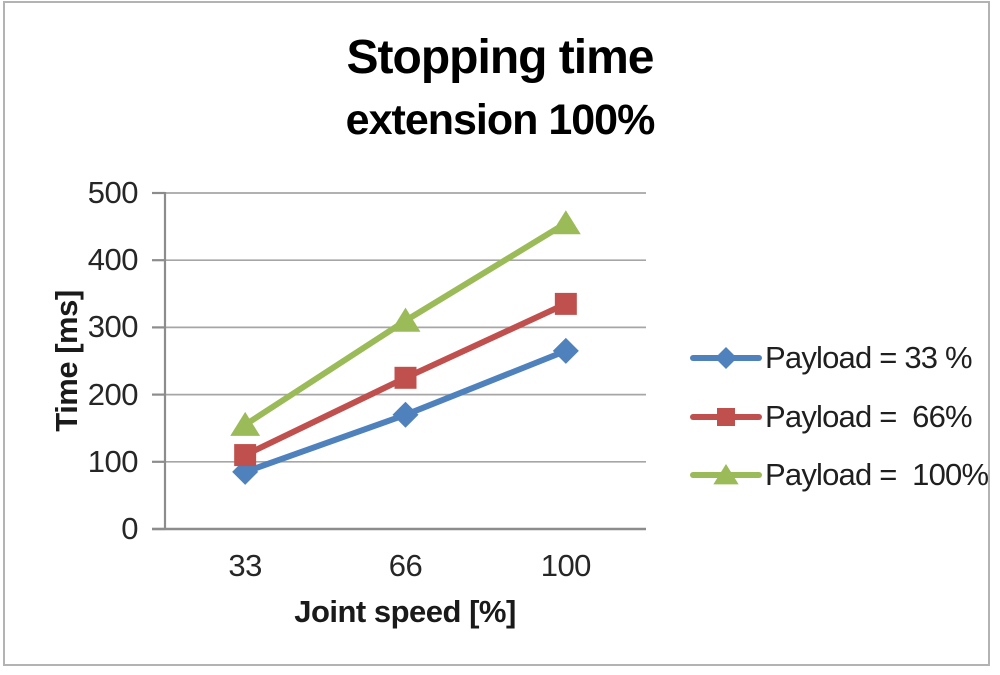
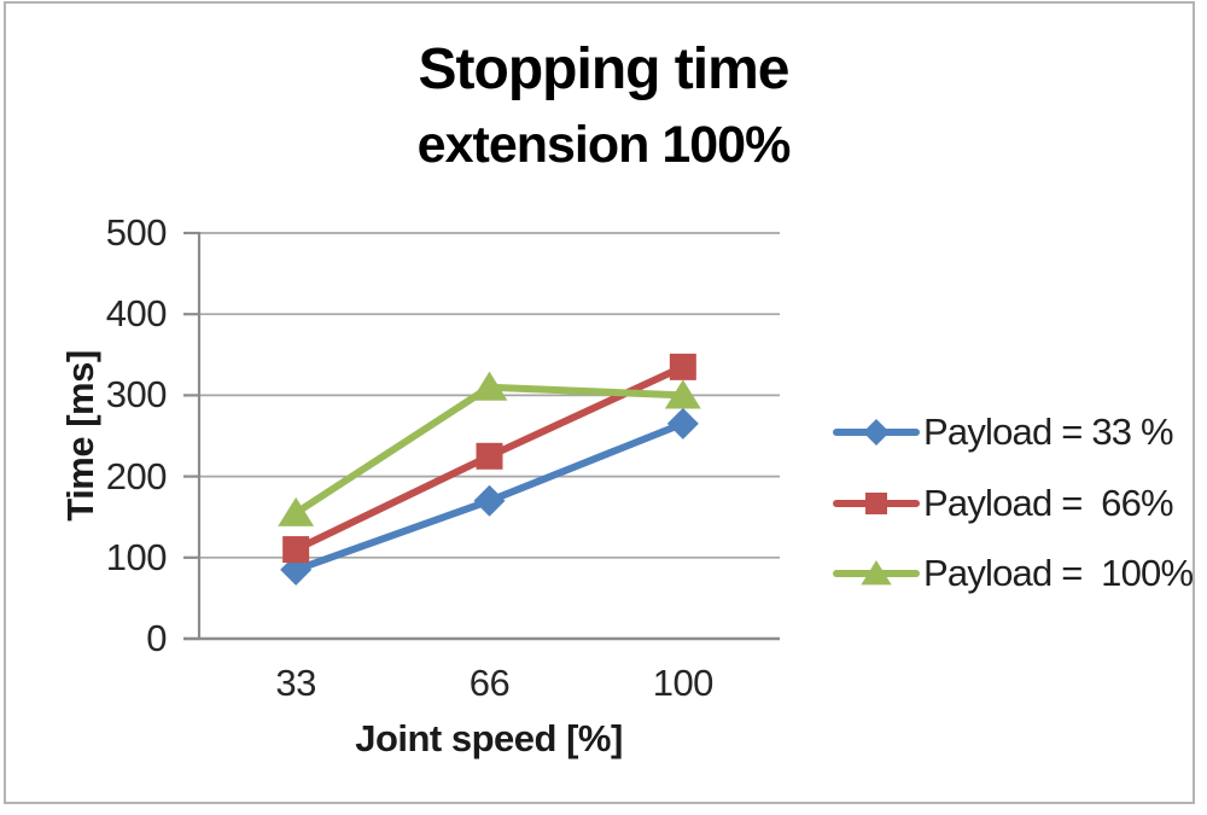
Payload = 100%/100: 460 -> 300
